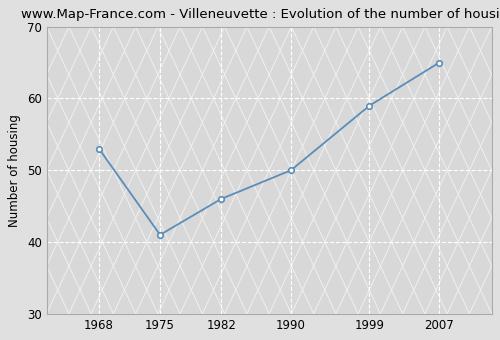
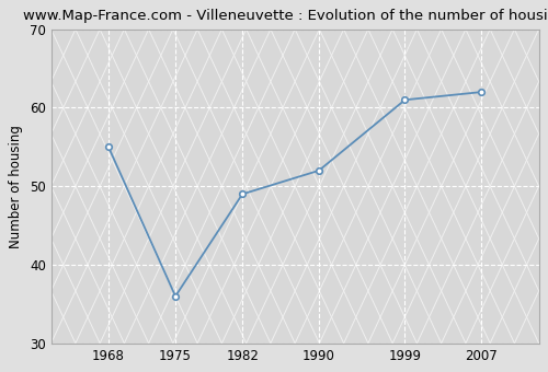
1968: 53 -> 55
1975: 41 -> 36
1982: 46 -> 49
1990: 50 -> 52
1999: 59 -> 61
2007: 65 -> 62
